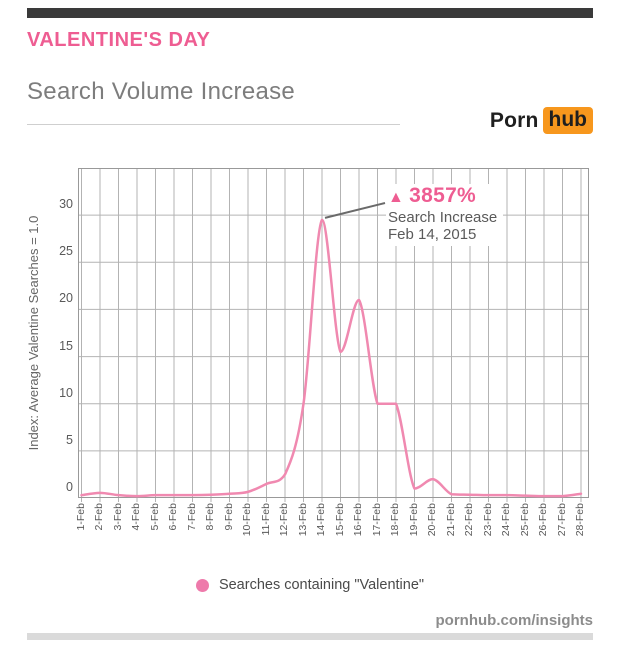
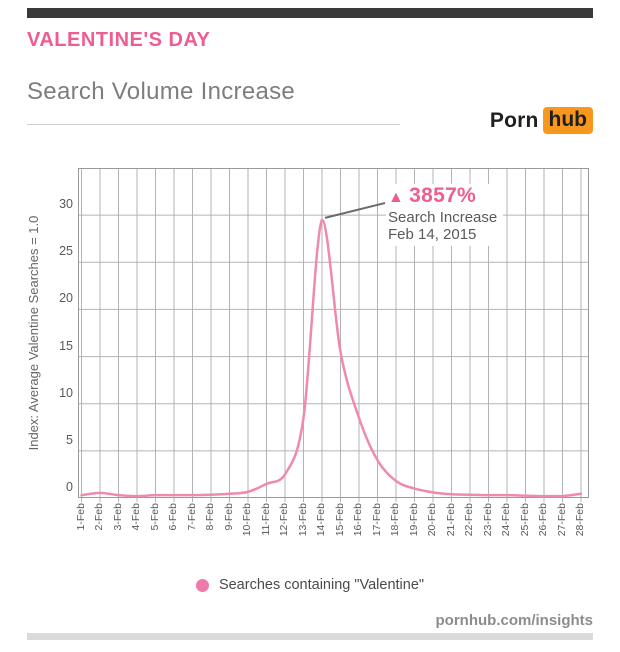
13-Feb: 10 -> 8
16-Feb: 21 -> 8
17-Feb: 10 -> 4
18-Feb: 10 -> 2
20-Feb: 2 -> 1
